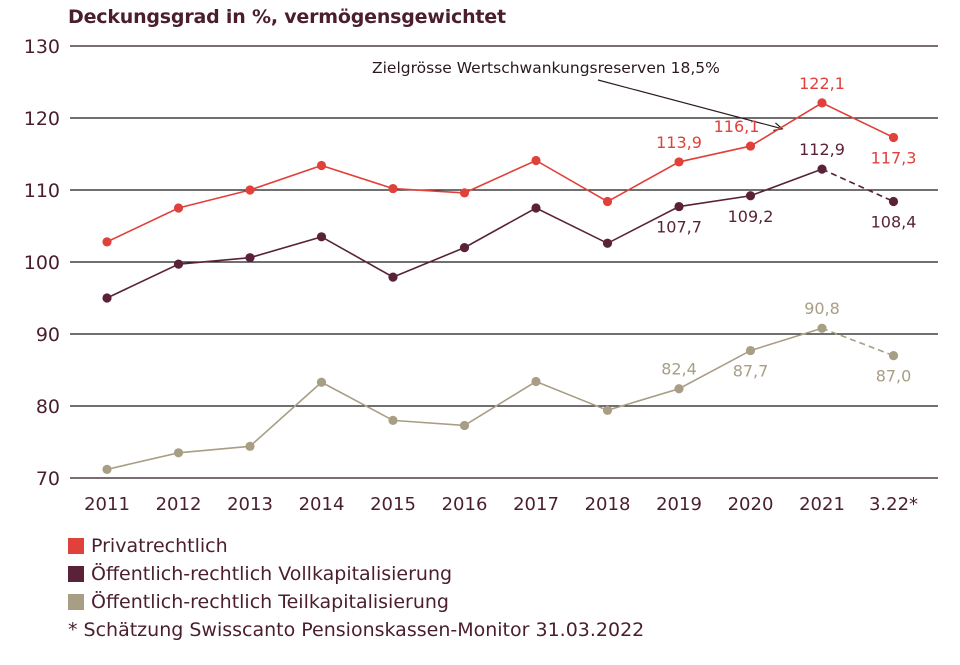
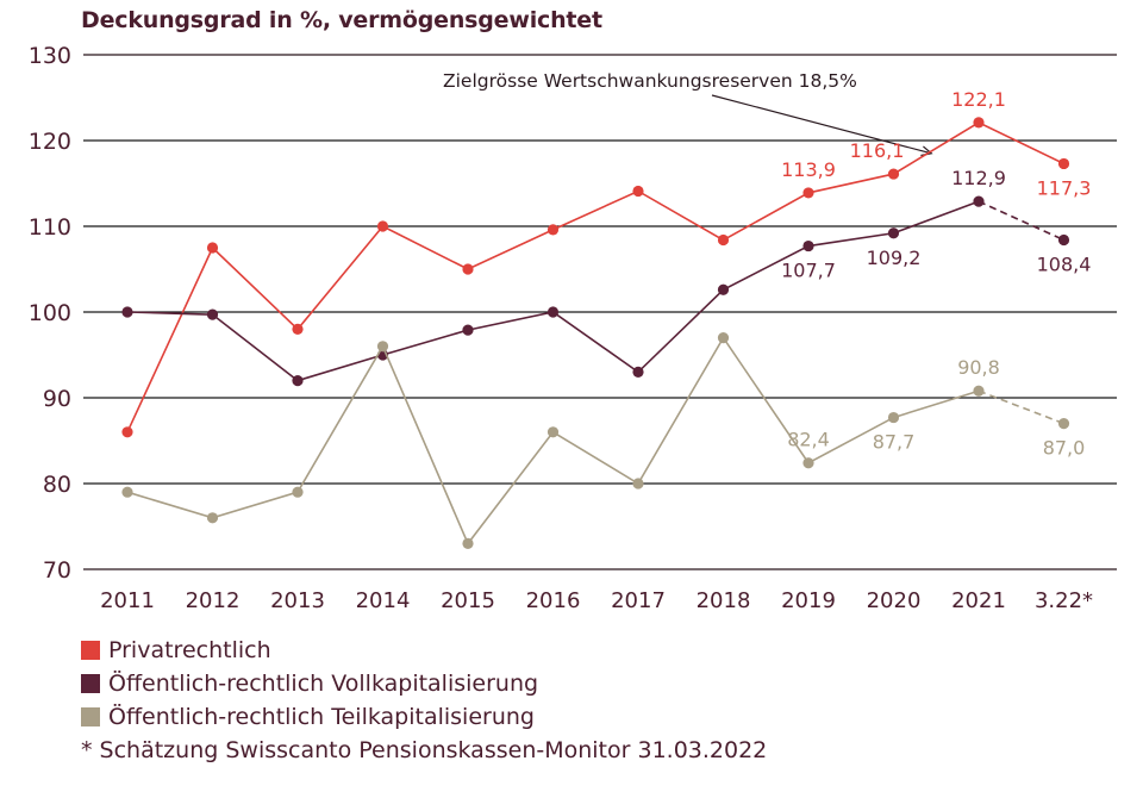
Privatrechtlich/2011: 103 -> 86
Öffentlich-rechtlich Vollkapitalisierung/2011: 95 -> 100
Öffentlich-rechtlich Teilkapitalisierung/2011: 71 -> 79
Öffentlich-rechtlich Teilkapitalisierung/2012: 74 -> 76
Privatrechtlich/2013: 110 -> 98
Öffentlich-rechtlich Vollkapitalisierung/2013: 101 -> 92
Öffentlich-rechtlich Teilkapitalisierung/2013: 74 -> 79
Privatrechtlich/2014: 113 -> 110
Öffentlich-rechtlich Vollkapitalisierung/2014: 104 -> 95
Öffentlich-rechtlich Teilkapitalisierung/2014: 83 -> 96
Privatrechtlich/2015: 110 -> 105
Öffentlich-rechtlich Teilkapitalisierung/2015: 78 -> 73
Öffentlich-rechtlich Vollkapitalisierung/2016: 102 -> 100
Öffentlich-rechtlich Teilkapitalisierung/2016: 77 -> 86
Öffentlich-rechtlich Vollkapitalisierung/2017: 108 -> 93
Öffentlich-rechtlich Teilkapitalisierung/2017: 83 -> 80
Öffentlich-rechtlich Teilkapitalisierung/2018: 79 -> 97
